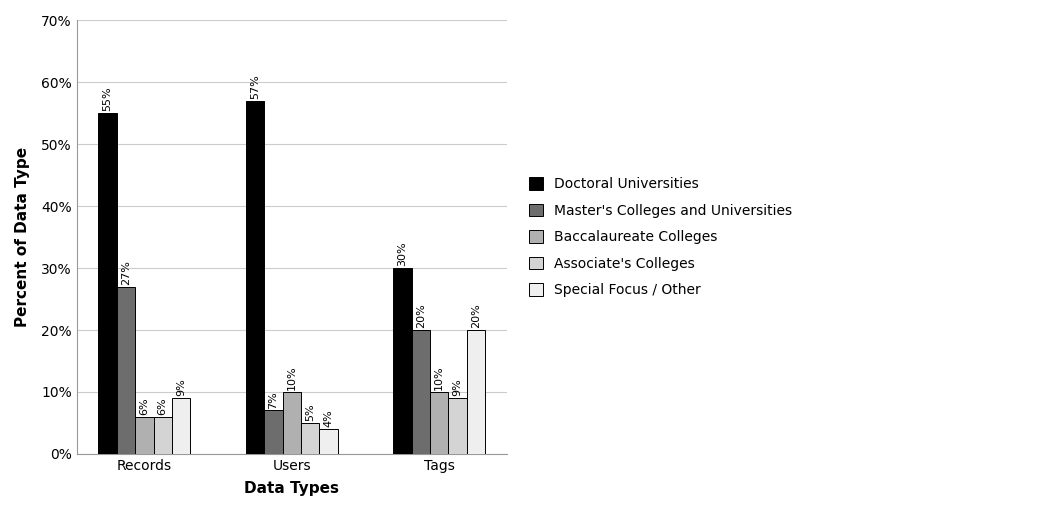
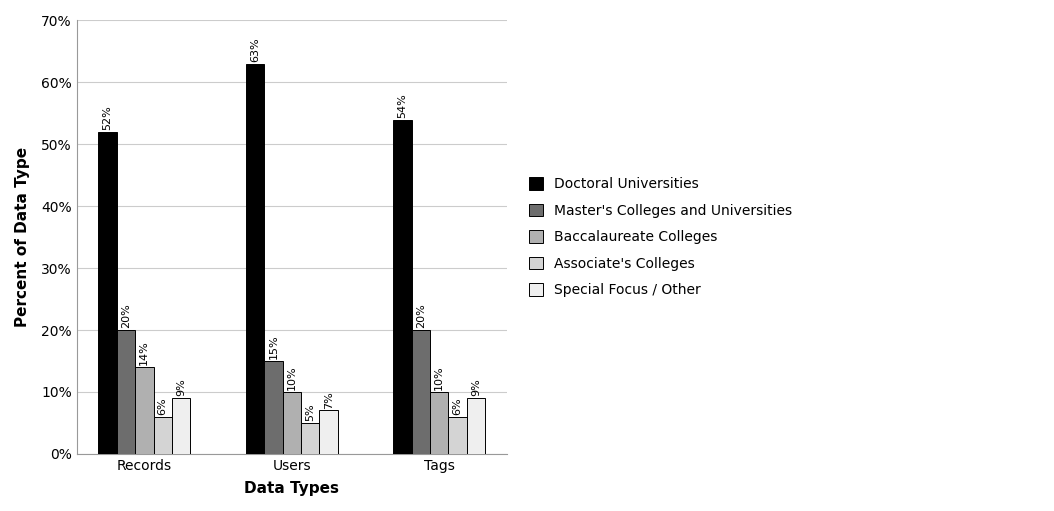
Doctoral Universities/Records: 55% -> 52%
Master's Colleges and Universities/Records: 27% -> 20%
Baccalaureate Colleges/Records: 6% -> 14%
Doctoral Universities/Users: 57% -> 63%
Master's Colleges and Universities/Users: 7% -> 15%
Special Focus / Other/Users: 4% -> 7%
Doctoral Universities/Tags: 30% -> 54%
Associate's Colleges/Tags: 9% -> 6%
Special Focus / Other/Tags: 20% -> 9%
